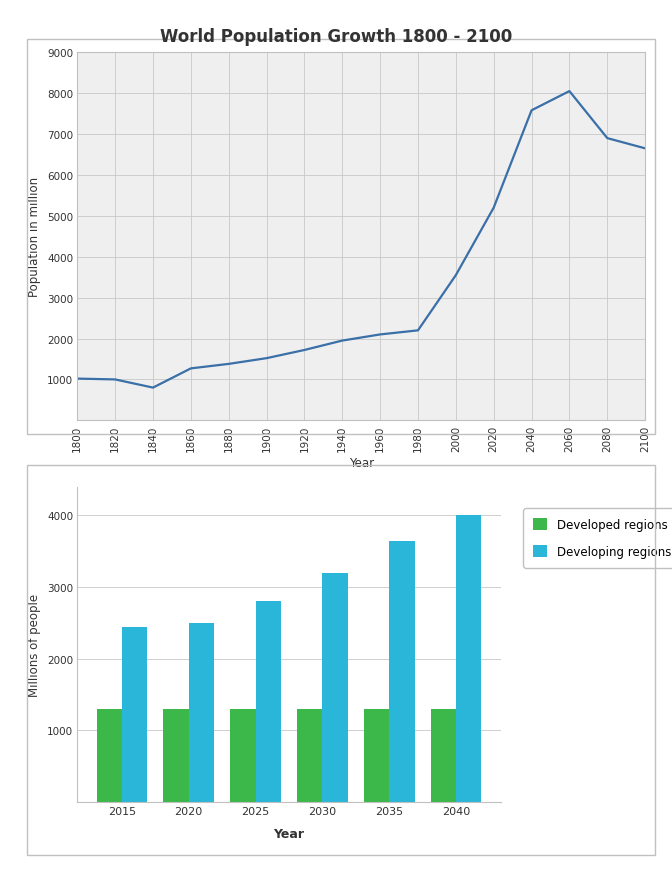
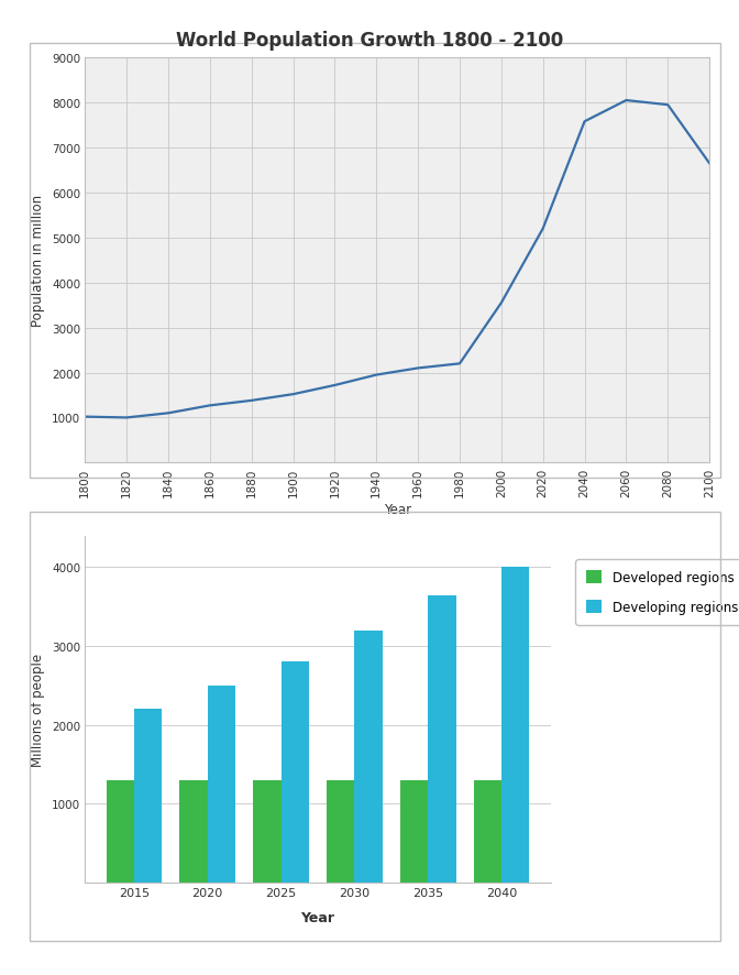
1840: 800 -> 1100
2080: 6900 -> 7950
Developing regions/2015: 2440 -> 2200
